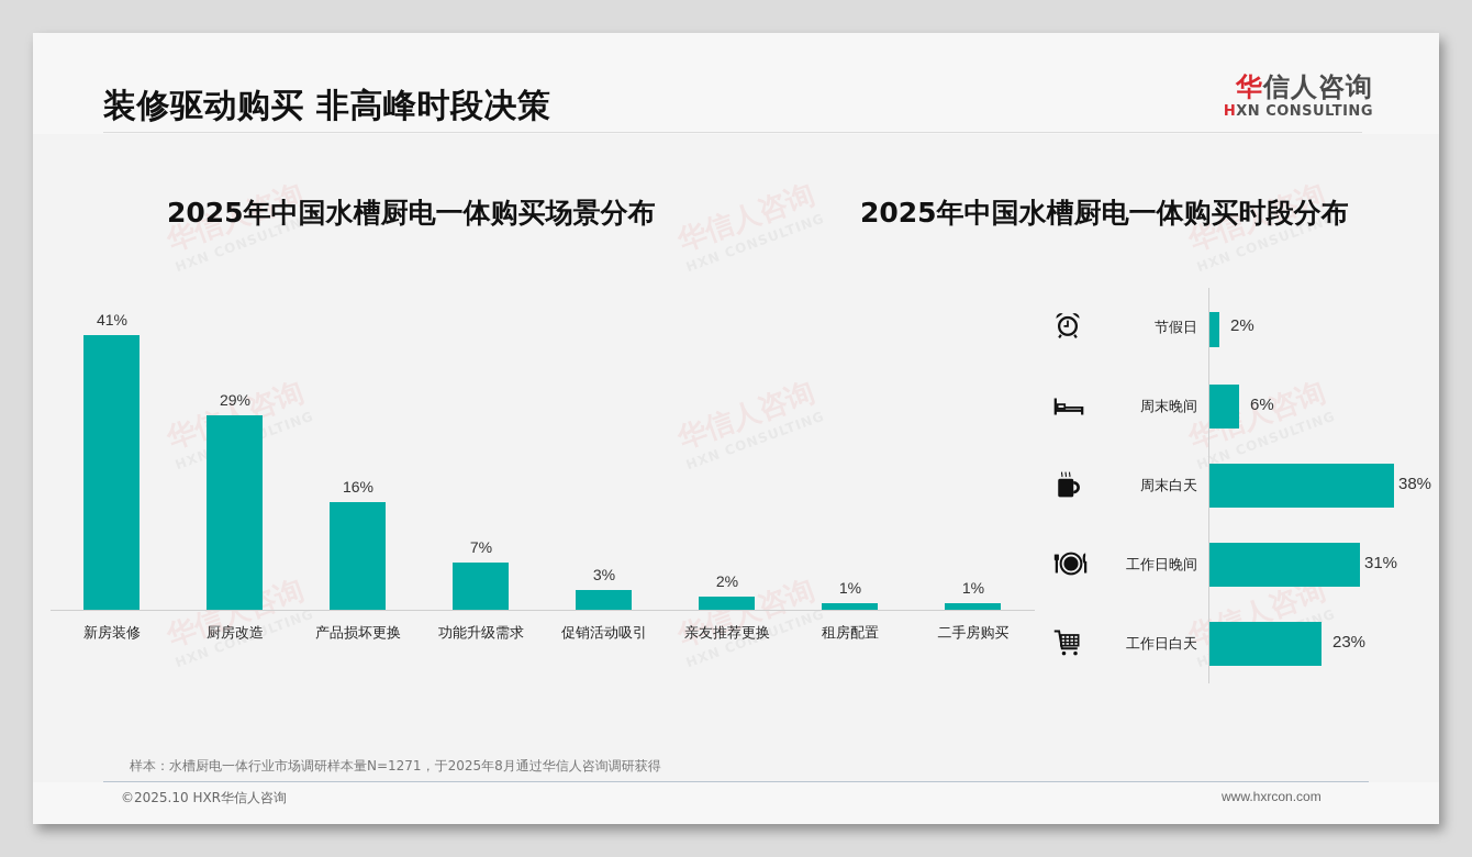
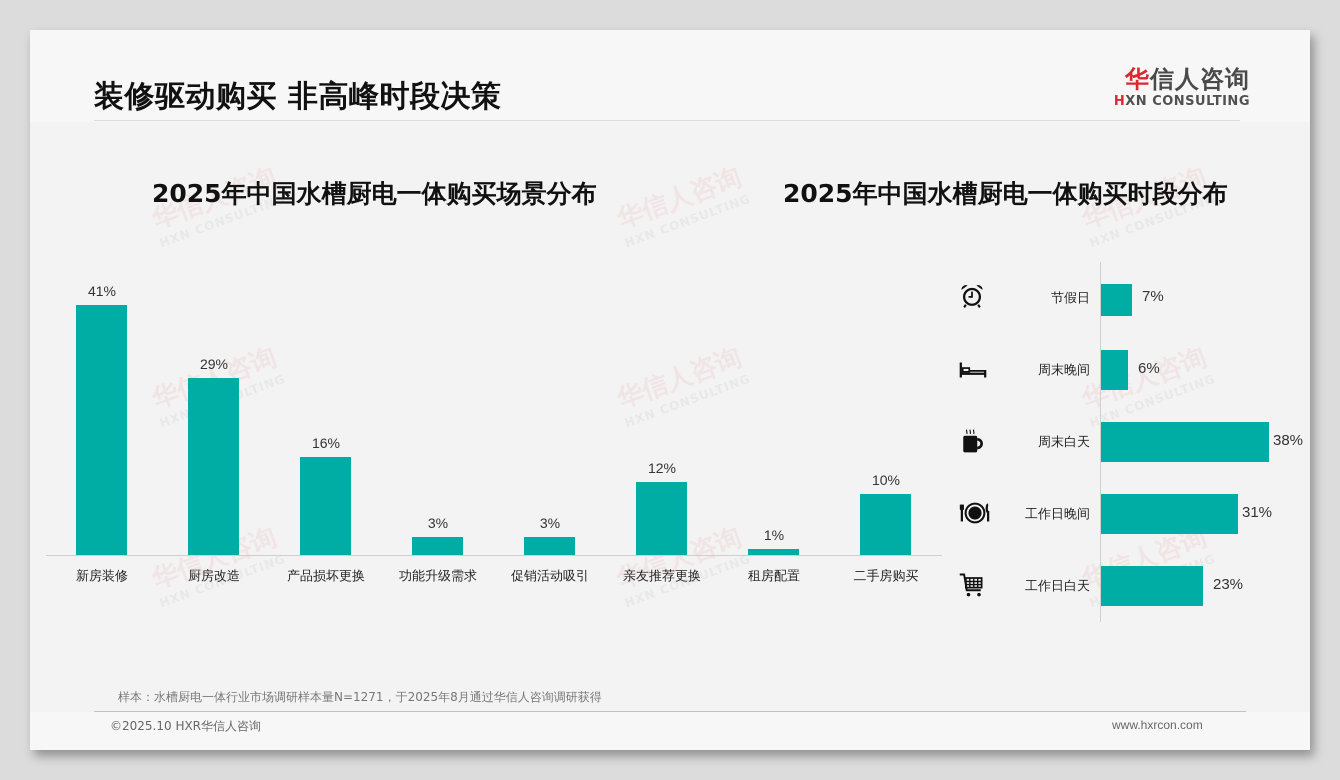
2025年中国水槽厨电一体购买场景分布/功能升级需求: 7% -> 3%
2025年中国水槽厨电一体购买场景分布/亲友推荐更换: 2% -> 12%
2025年中国水槽厨电一体购买场景分布/二手房购买: 1% -> 10%
2025年中国水槽厨电一体购买时段分布/节假日: 2% -> 7%
